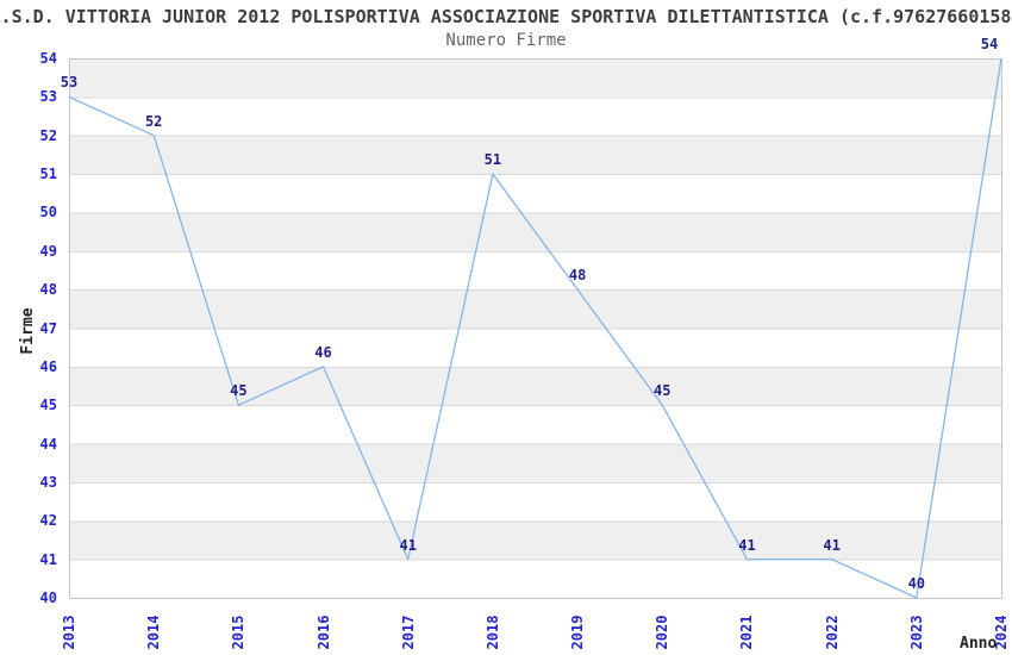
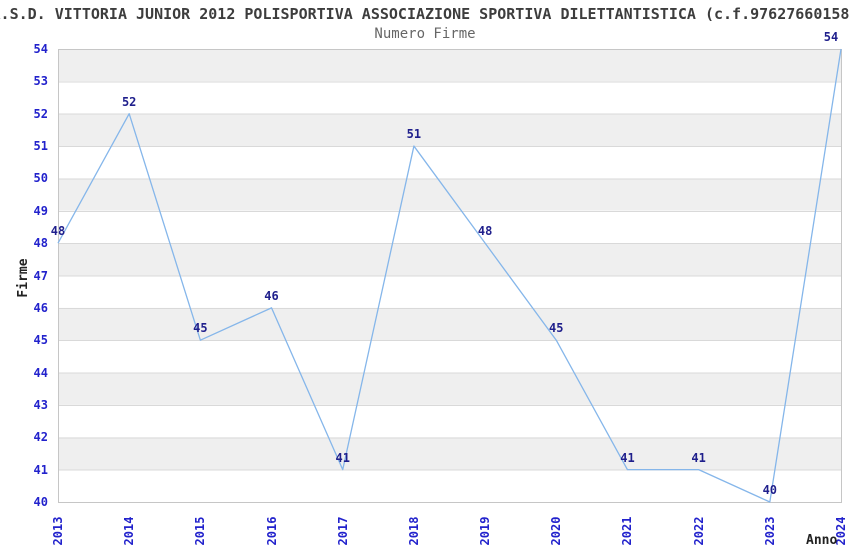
2013: 53 -> 48
